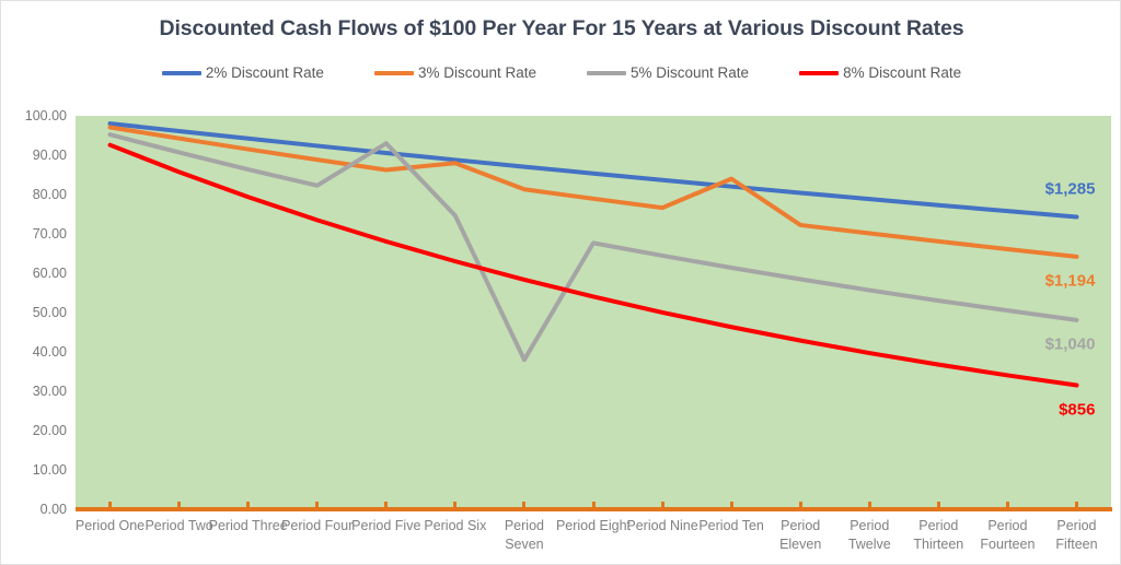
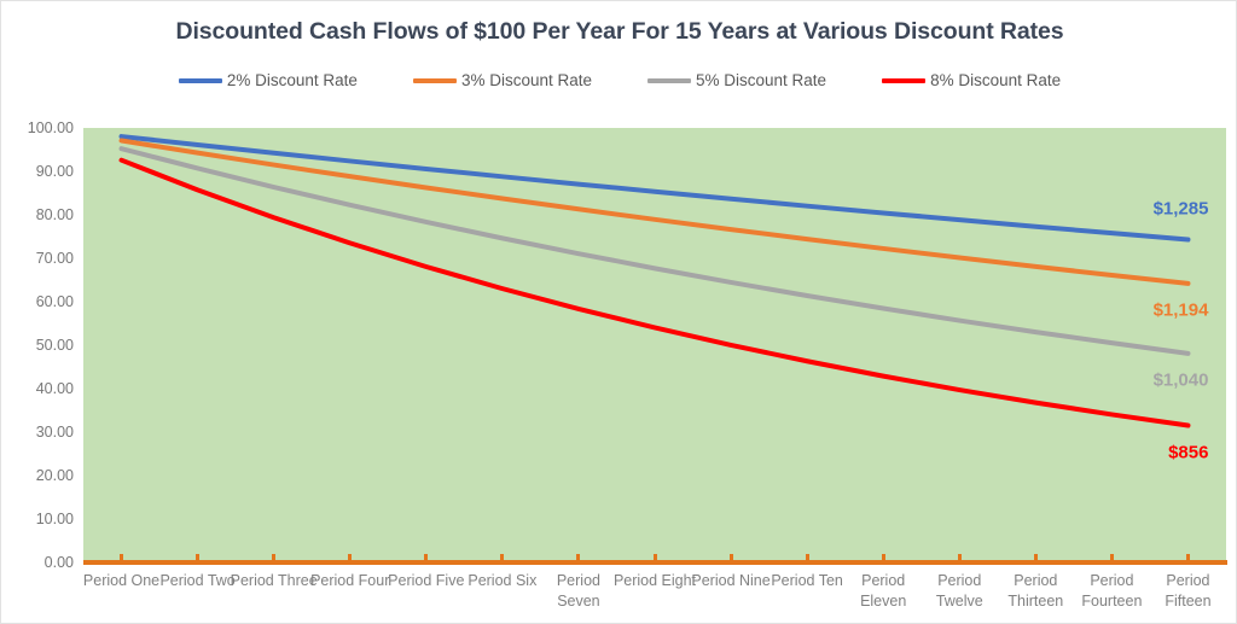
5% Discount Rate/Period Five: 93 -> 78
3% Discount Rate/Period Six: 88 -> 84
5% Discount Rate/Period Seven: 38 -> 71
3% Discount Rate/Period Ten: 84 -> 74
